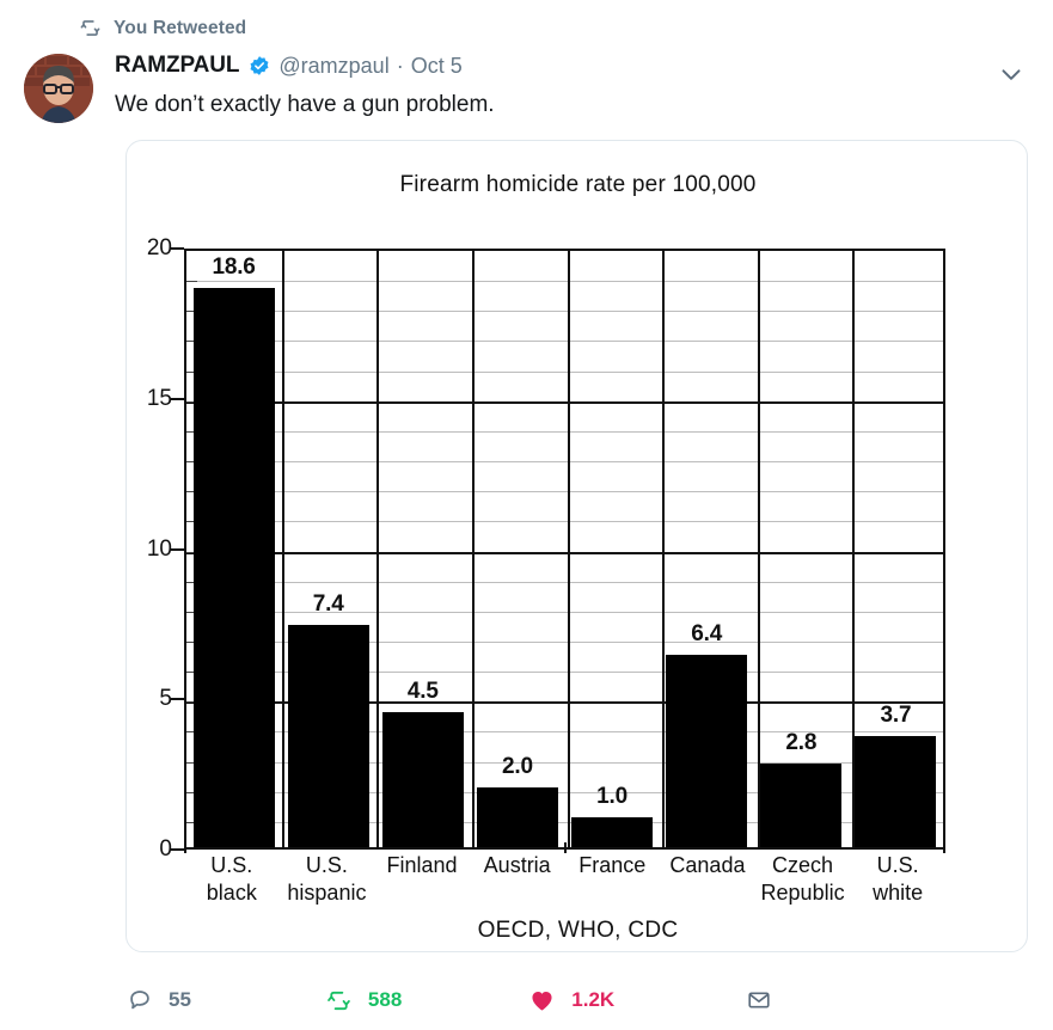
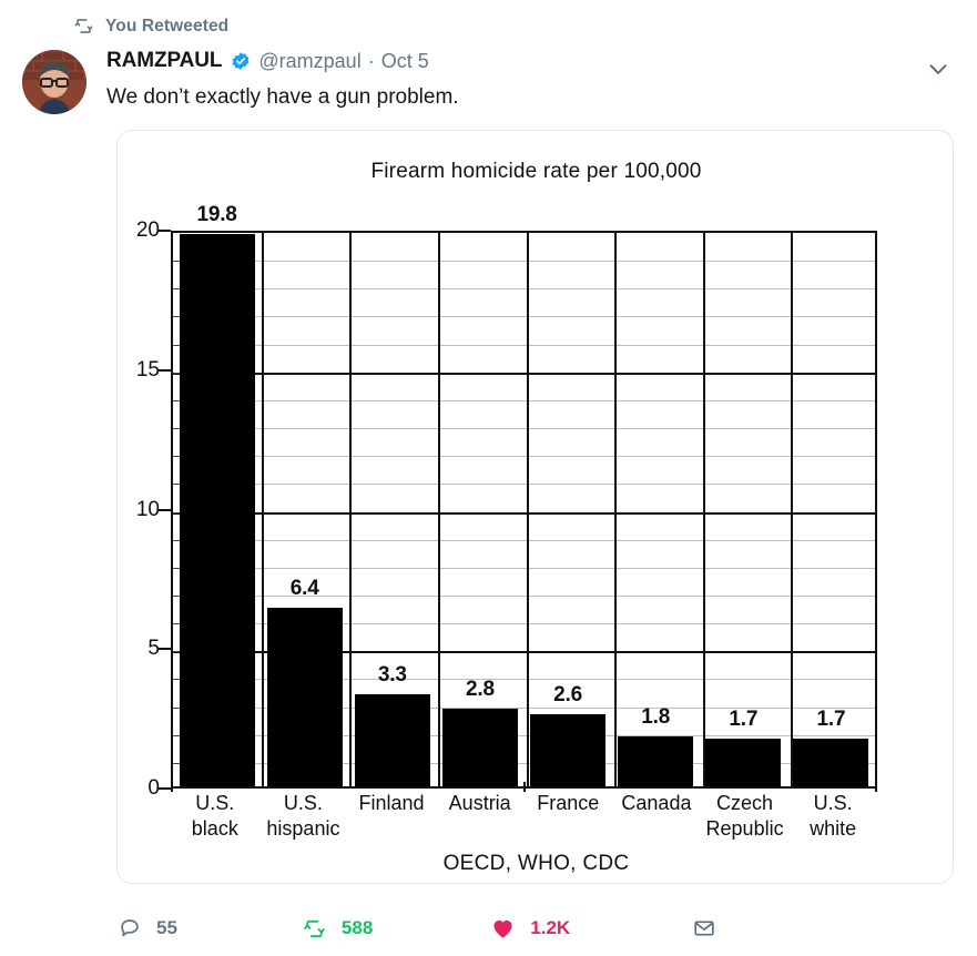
U.S. black: 18.6 -> 19.8
U.S. hispanic: 7.4 -> 6.4
Finland: 4.5 -> 3.3
Austria: 2.0 -> 2.8
France: 1.0 -> 2.6
Canada: 6.4 -> 1.8
Czech Republic: 2.8 -> 1.7
U.S. white: 3.7 -> 1.7
